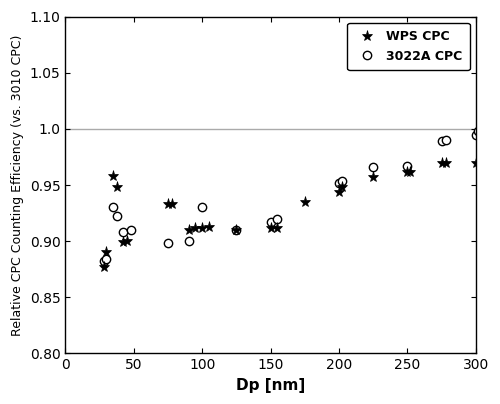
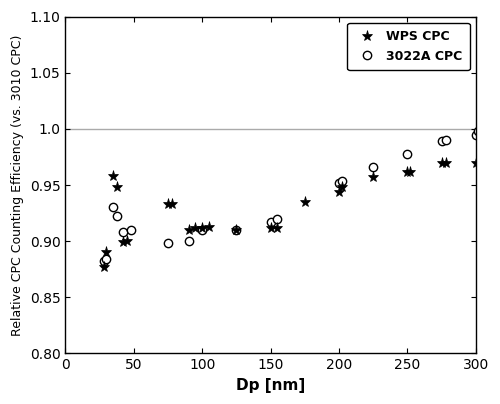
3022A CPC/100: 0.930 -> 0.910
3022A CPC/250: 0.967 -> 0.978
